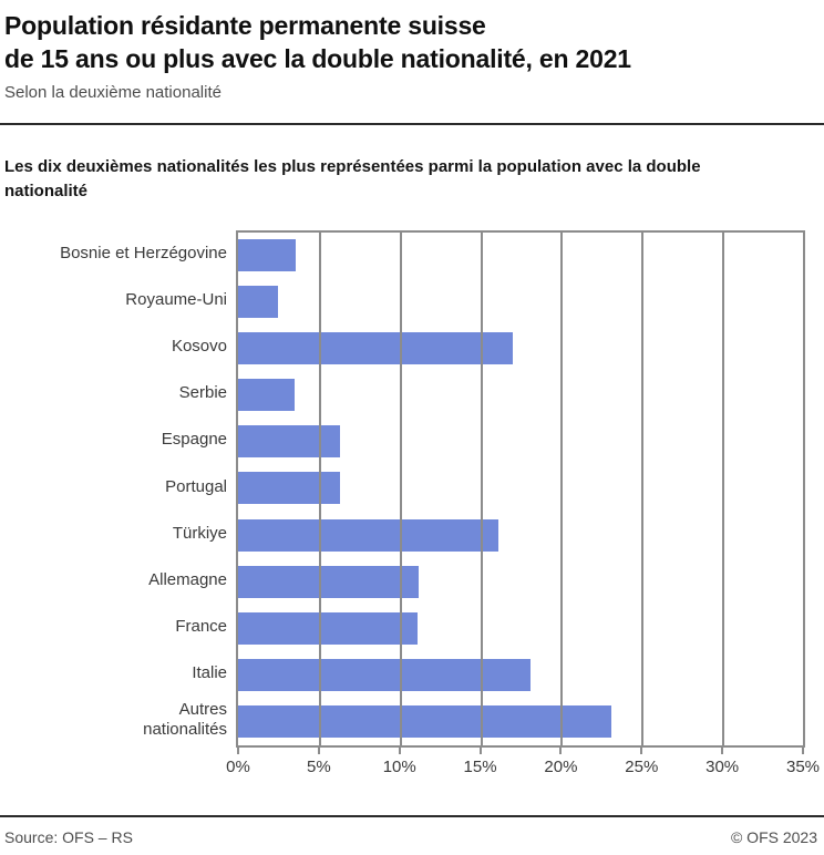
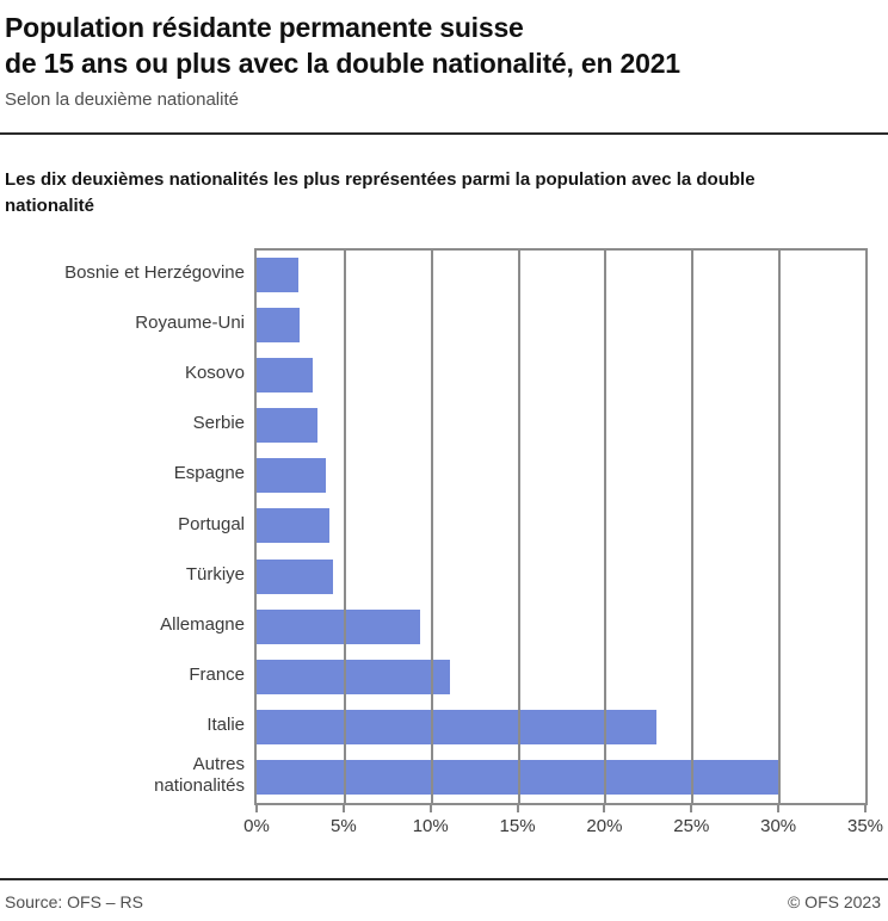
Bosnie et Herzégovine: 3.6% -> 2.4%
Kosovo: 17.0% -> 3.2%
Espagne: 6.3% -> 4.0%
Portugal: 6.3% -> 4.2%
Türkiye: 16.1% -> 4.4%
Allemagne: 11.2% -> 9.4%
Italie: 18.1% -> 23.0%
Autres nationalités: 23.1% -> 30.0%
